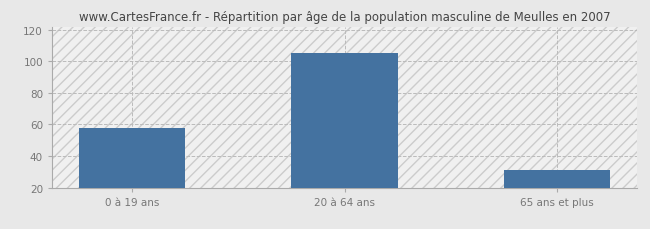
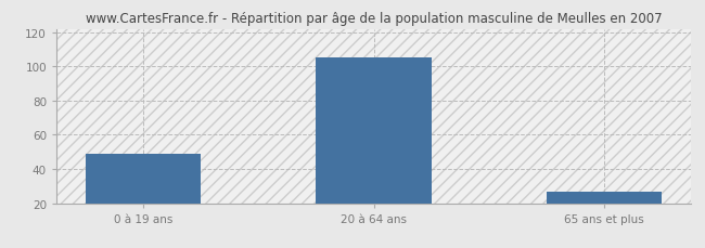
0 à 19 ans: 58 -> 49
65 ans et plus: 31 -> 27
